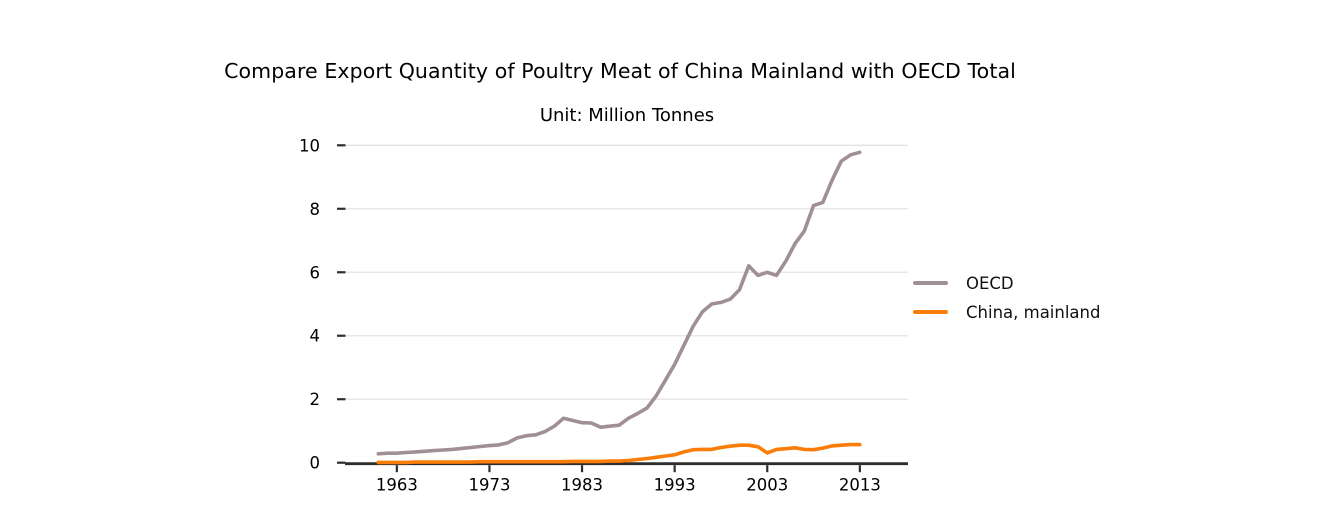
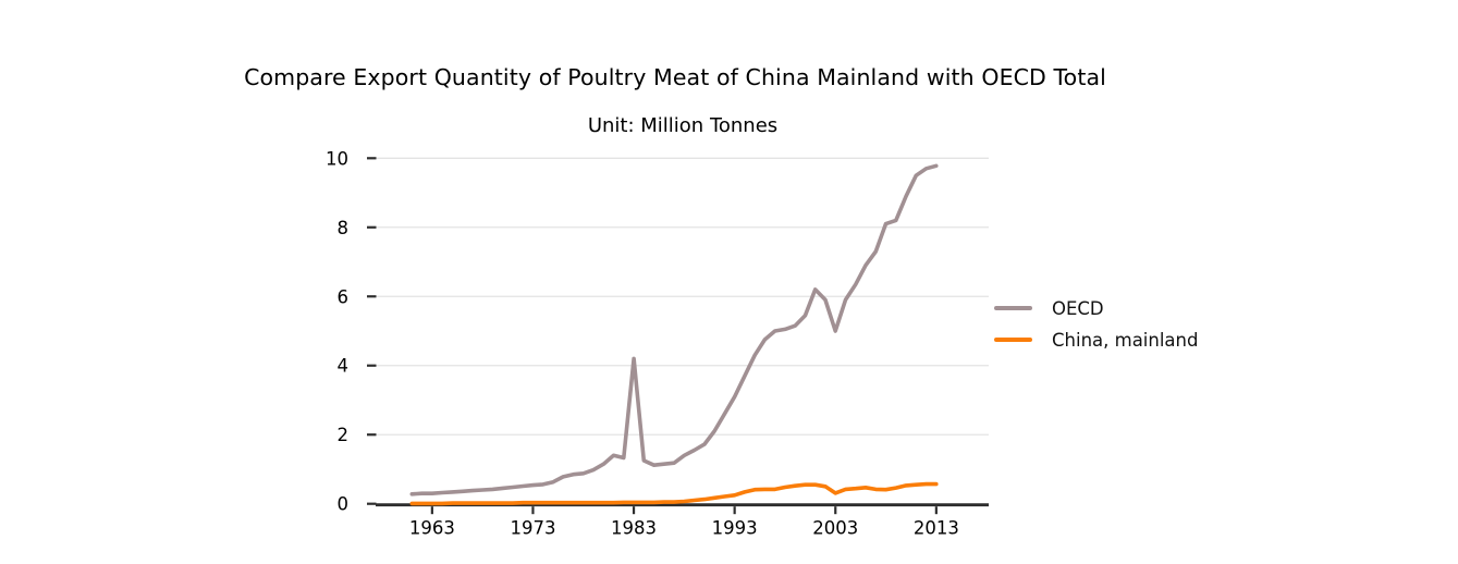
OECD/1983: 1.3 -> 4.2
OECD/2003: 6.0 -> 5.0
